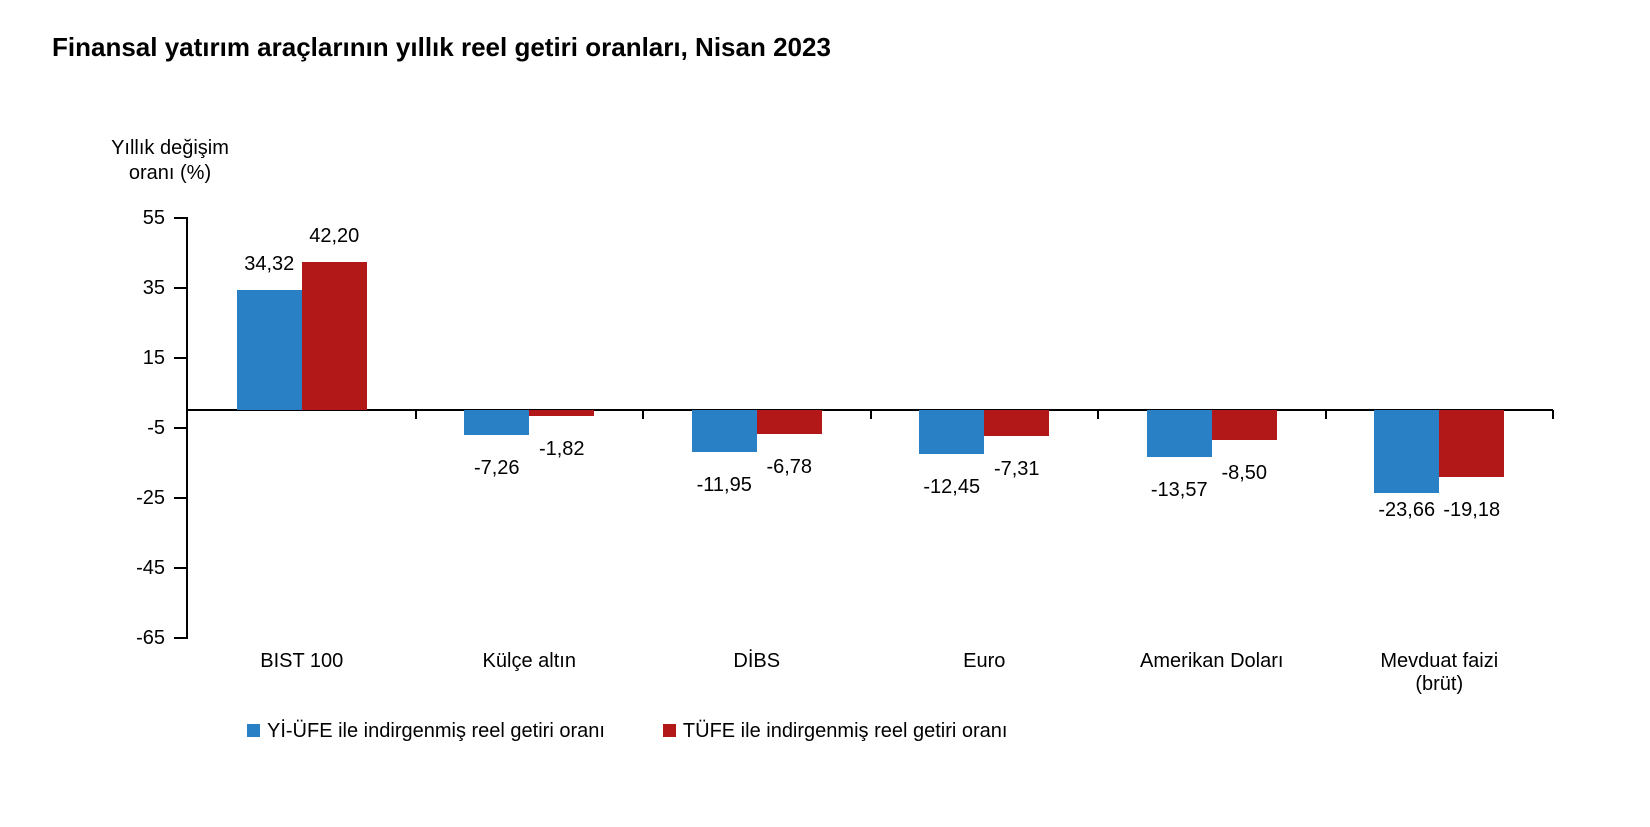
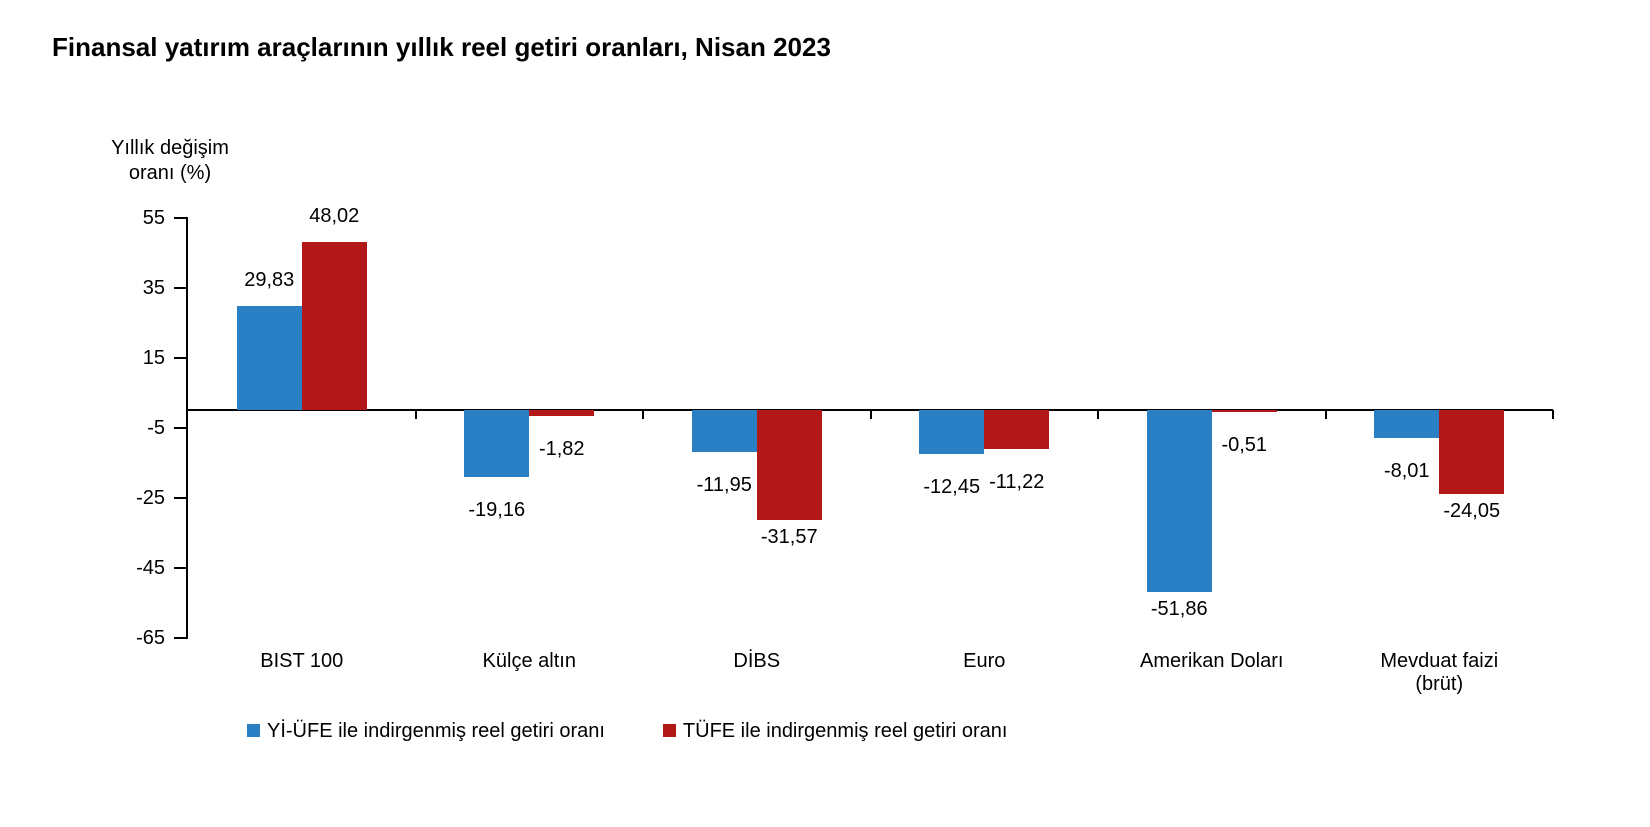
Yİ-ÜFE ile indirgenmiş reel getiri oranı/BIST 100: 34,32 -> 29,83
TÜFE ile indirgenmiş reel getiri oranı/BIST 100: 42,20 -> 48,02
Yİ-ÜFE ile indirgenmiş reel getiri oranı/Külçe altın: -7,26 -> -19,16
TÜFE ile indirgenmiş reel getiri oranı/DİBS: -6,78 -> -31,57
TÜFE ile indirgenmiş reel getiri oranı/Euro: -7,31 -> -11,22
Yİ-ÜFE ile indirgenmiş reel getiri oranı/Amerikan Doları: -13,57 -> -51,86
TÜFE ile indirgenmiş reel getiri oranı/Amerikan Doları: -8,50 -> -0,51
Yİ-ÜFE ile indirgenmiş reel getiri oranı/Mevduat faizi (brüt): -23,66 -> -8,01
TÜFE ile indirgenmiş reel getiri oranı/Mevduat faizi (brüt): -19,18 -> -24,05
